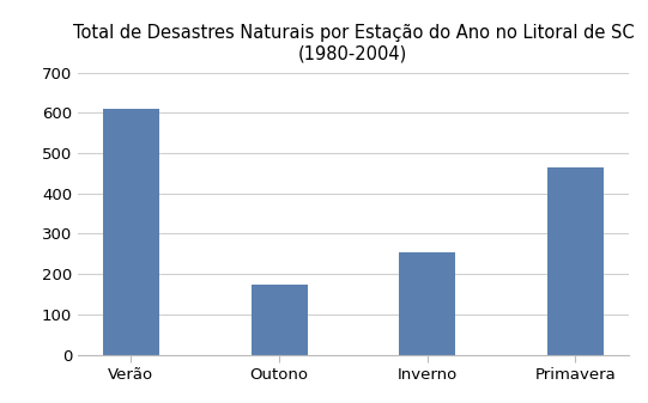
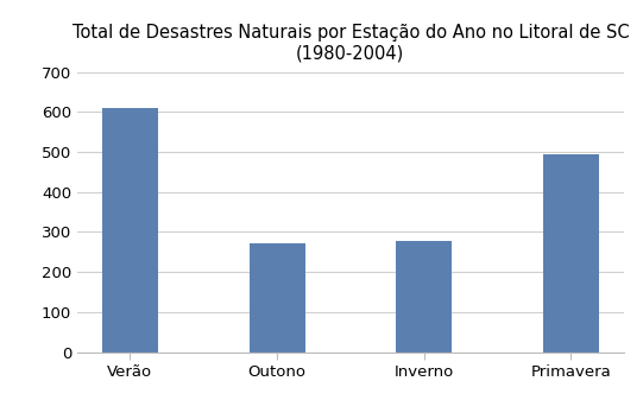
Outono: 175 -> 272
Inverno: 255 -> 279
Primavera: 465 -> 493
